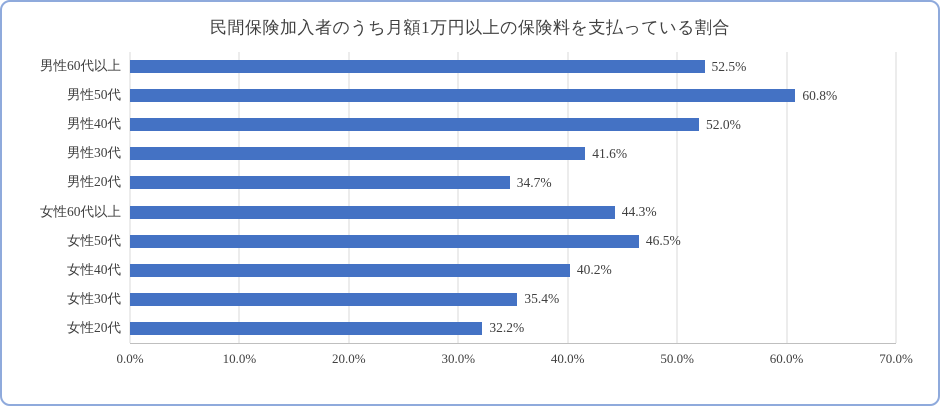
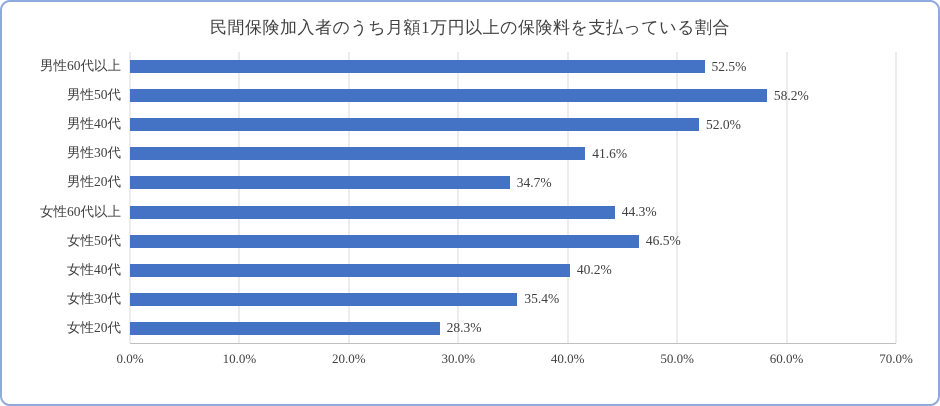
男性50代: 60.8% -> 58.2%
女性20代: 32.2% -> 28.3%
